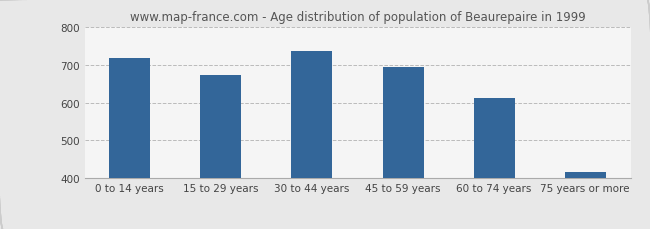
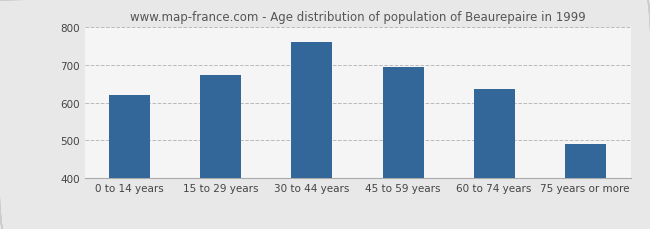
0 to 14 years: 718 -> 620
30 to 44 years: 735 -> 760
60 to 74 years: 612 -> 635
75 years or more: 418 -> 490
